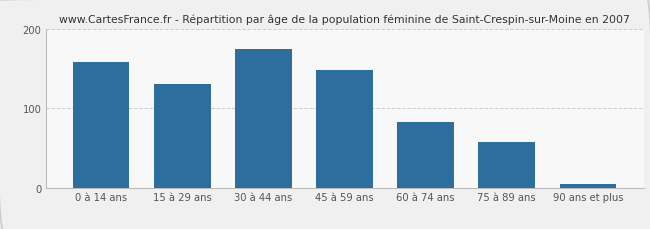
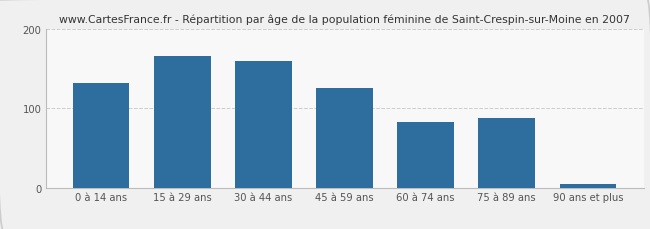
0 à 14 ans: 158 -> 132
15 à 29 ans: 130 -> 166
30 à 44 ans: 175 -> 160
45 à 59 ans: 148 -> 126
75 à 89 ans: 58 -> 88
